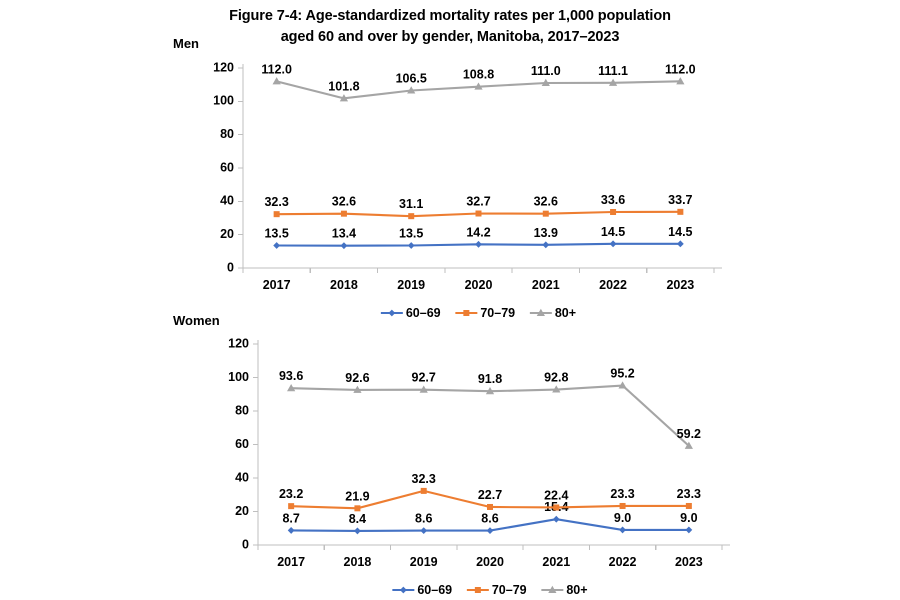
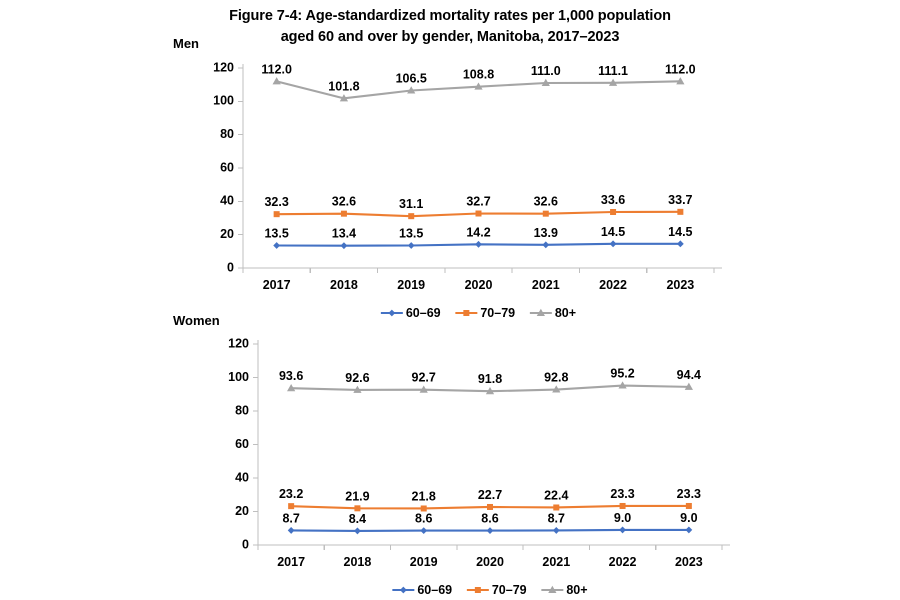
Women/70–79/2019: 32.3 -> 21.8
Women/60–69/2021: 15.4 -> 8.7
Women/80+/2023: 59.2 -> 94.4
